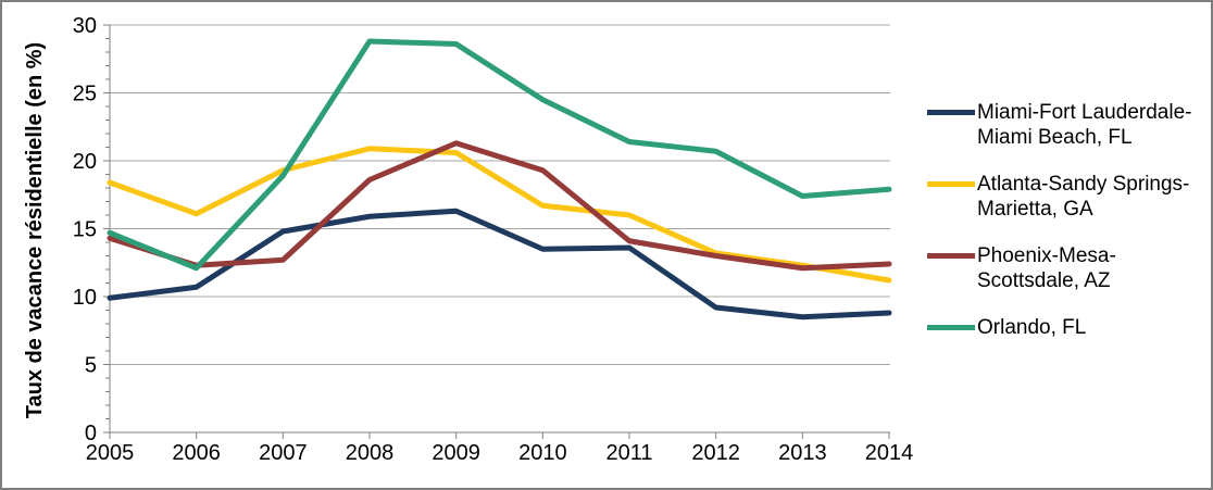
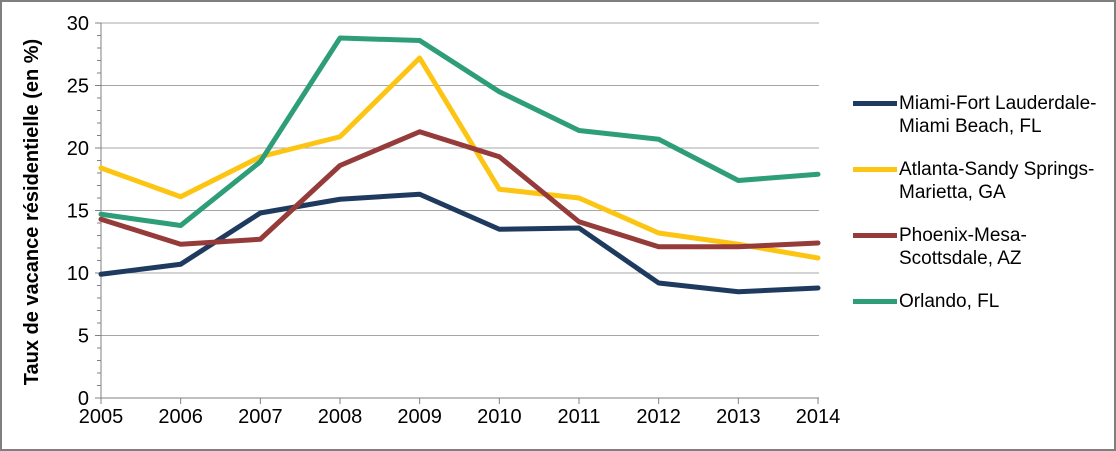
Orlando, FL/2006: 12.1 -> 13.8
Atlanta-Sandy Springs-Marietta, GA/2009: 20.6 -> 27.2
Phoenix-Mesa-Scottsdale, AZ/2012: 13.0 -> 12.1
